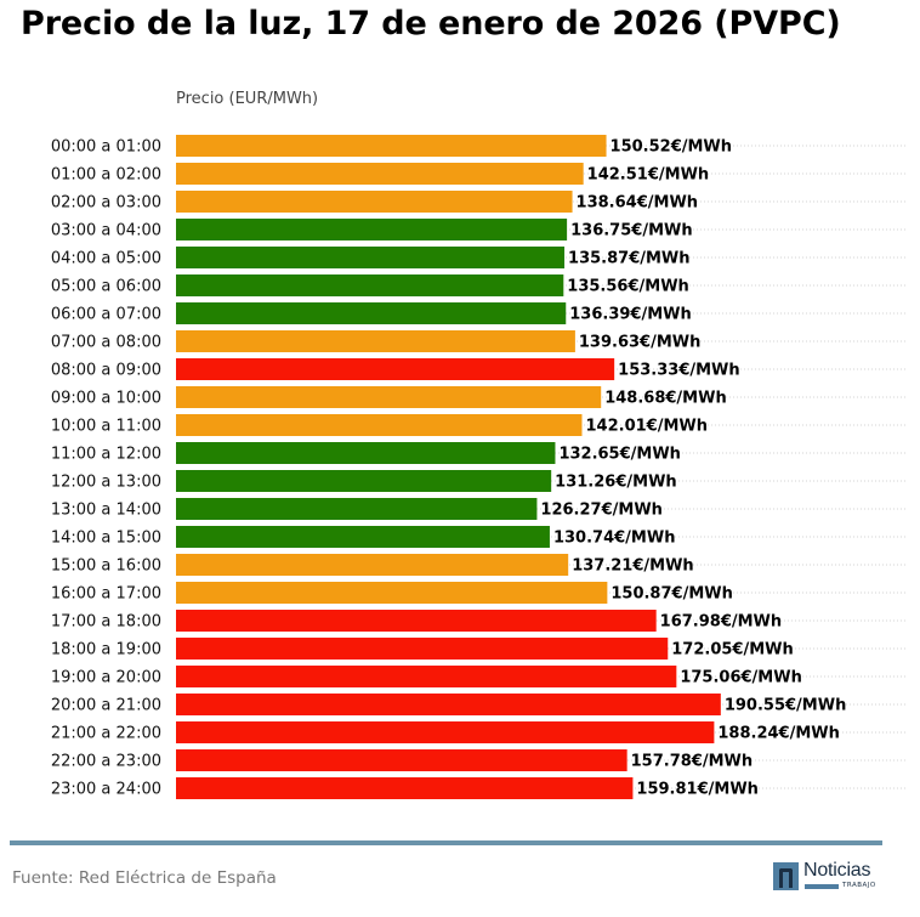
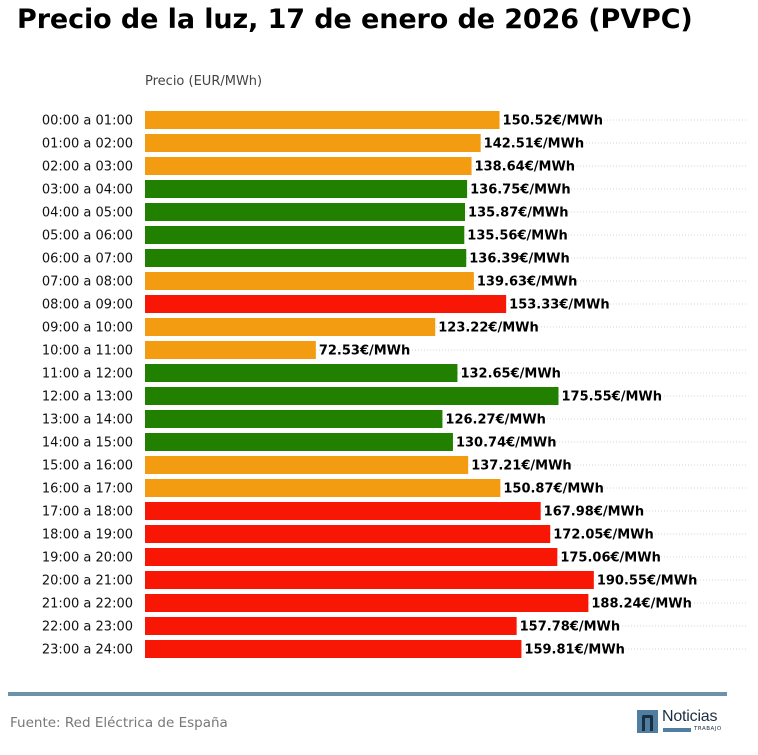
09:00 a 10:00: 148.68 -> 123.22
10:00 a 11:00: 142.01 -> 72.53
12:00 a 13:00: 131.26 -> 175.55
